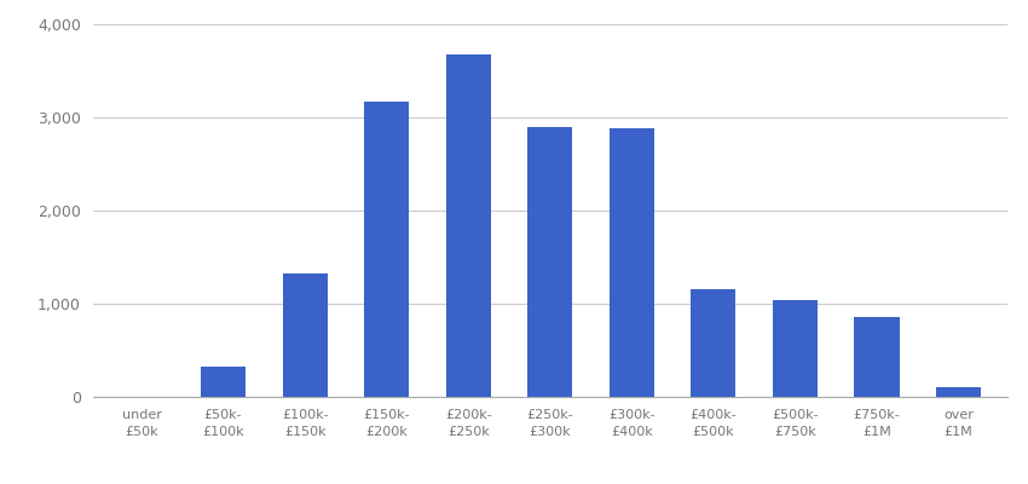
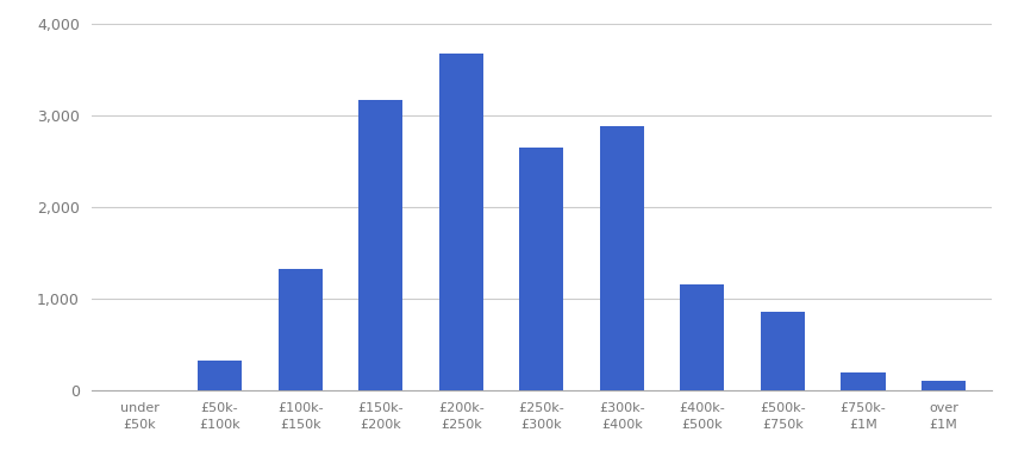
£250k- £300k: 2,900 -> 2,650
£500k- £750k: 1,040 -> 860
£750k- £1M: 860 -> 190
